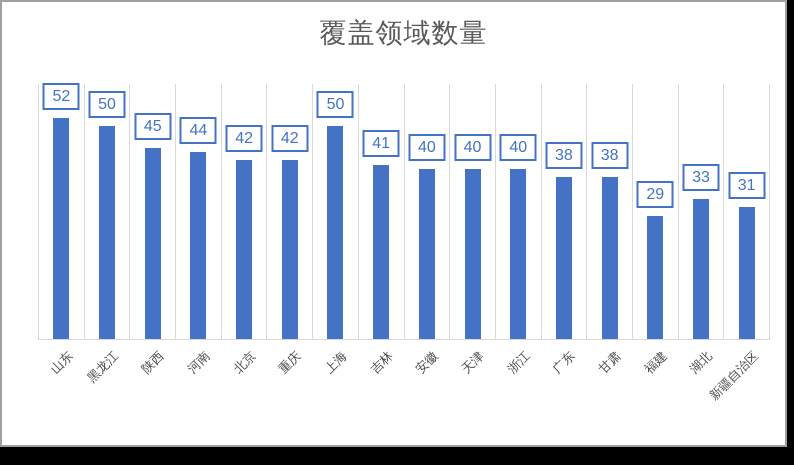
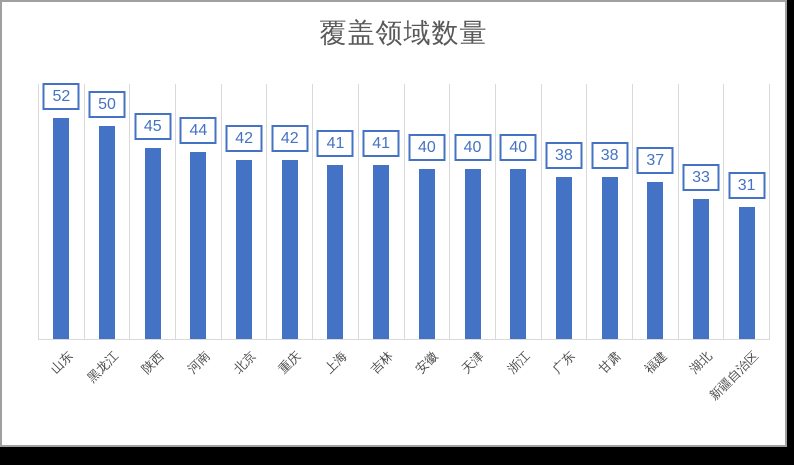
上海: 50 -> 41
福建: 29 -> 37
